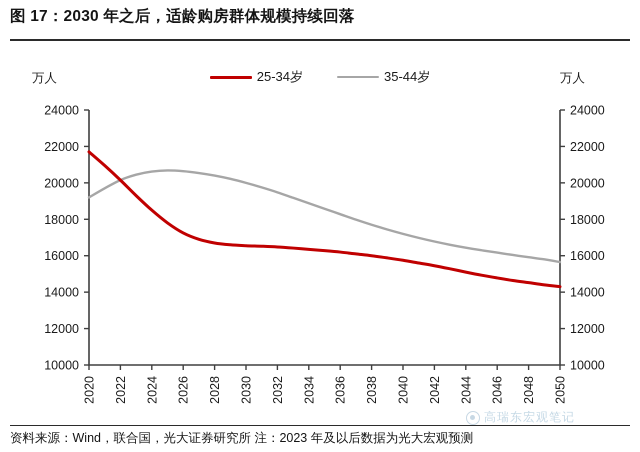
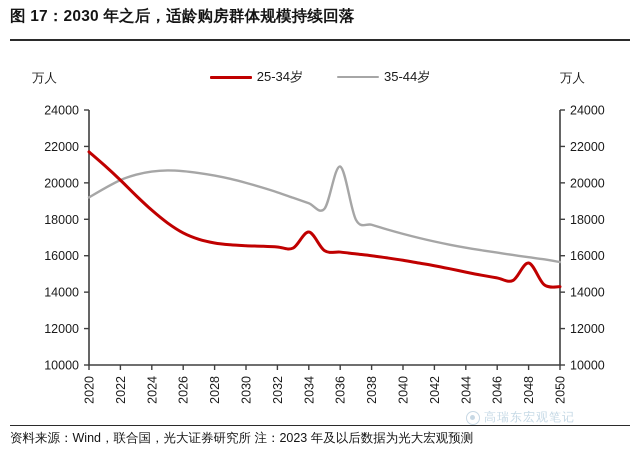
25-34岁/2034: 16400 -> 17300
35-44岁/2036: 18300 -> 20900
25-34岁/2048: 14500 -> 15600
